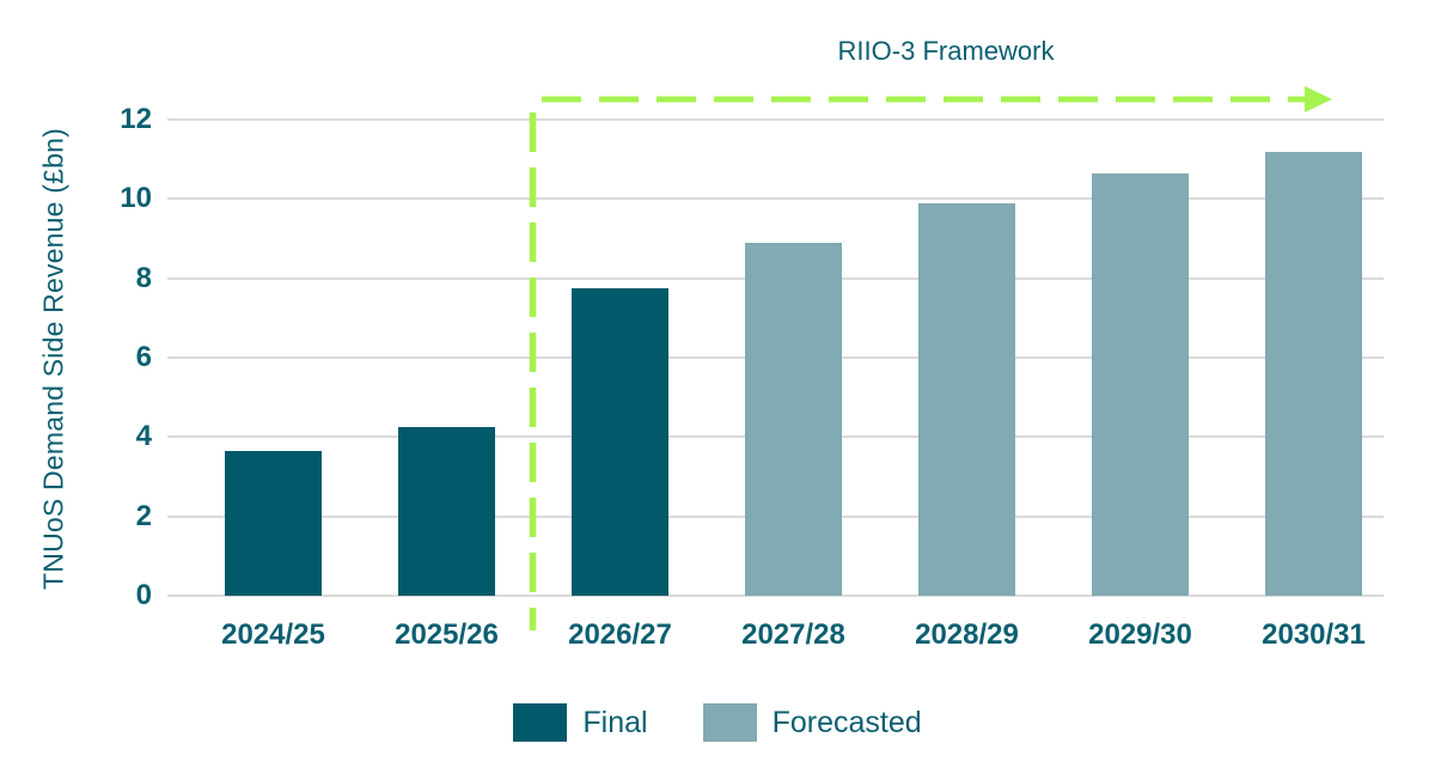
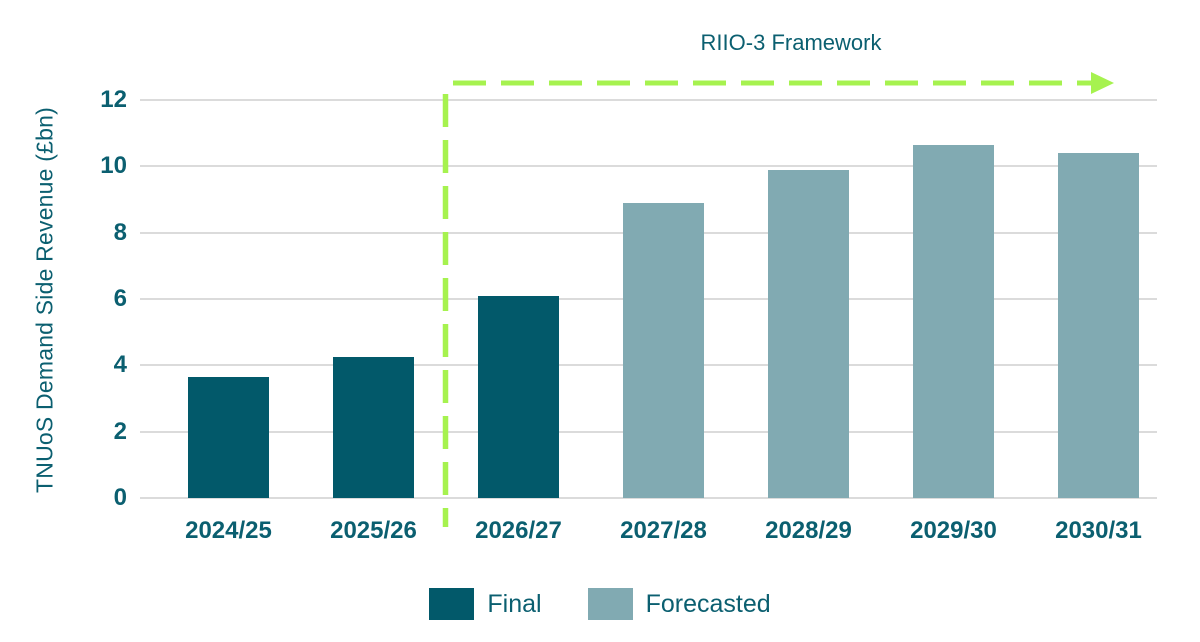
Final/2026/27: 7.8 -> 6.1
Forecasted/2030/31: 11.2 -> 10.4
